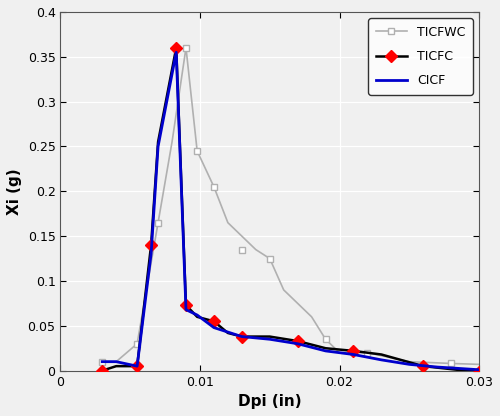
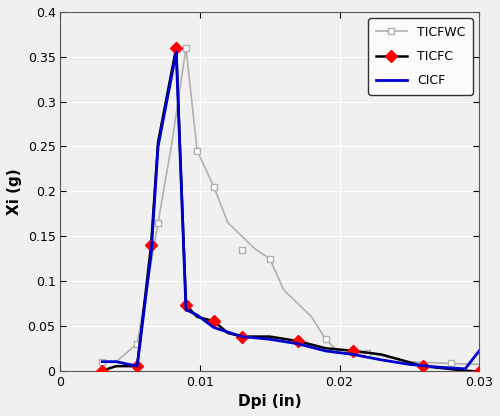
CICF/0.03: 0.001 -> 0.022
